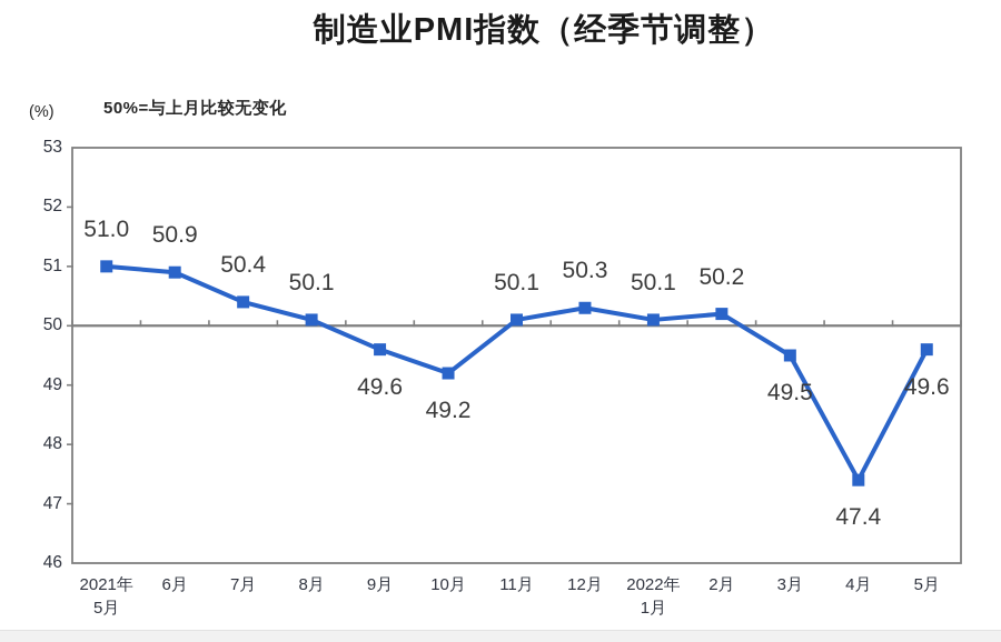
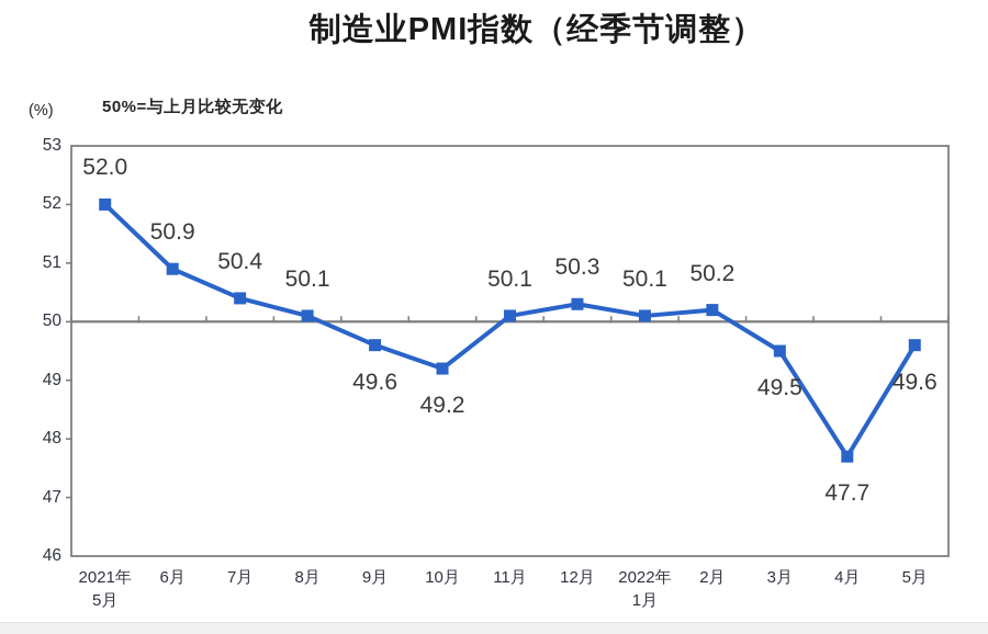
2021年 5月: 51.0 -> 52.0
4月: 47.4 -> 47.7
